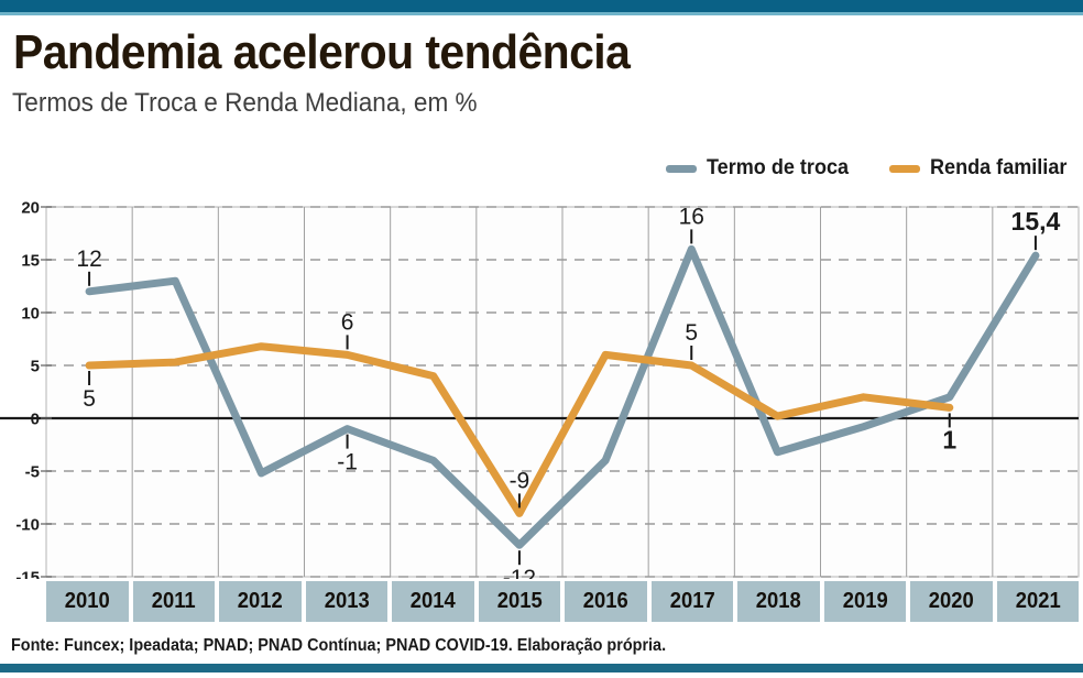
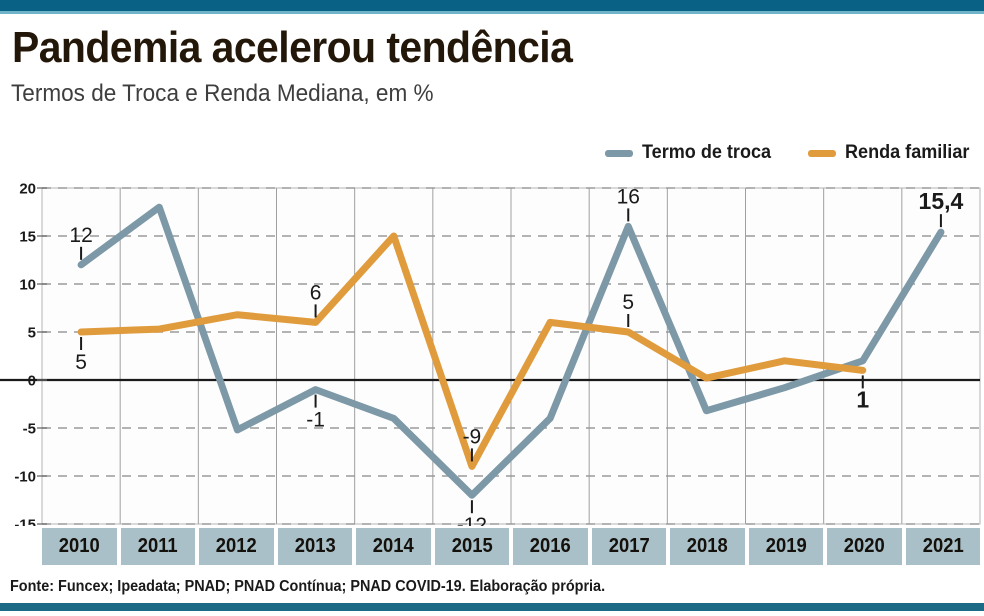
Termo de troca/2011: 13 -> 18
Renda familiar/2014: 4 -> 15
